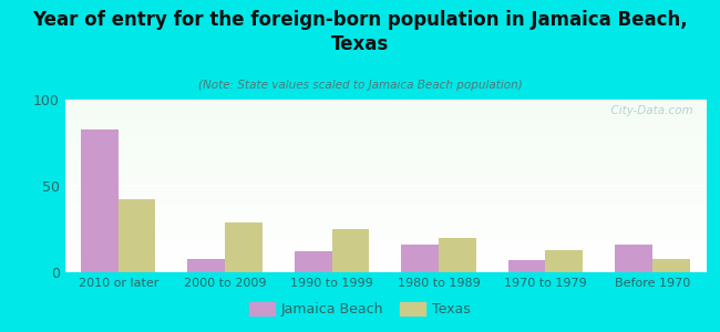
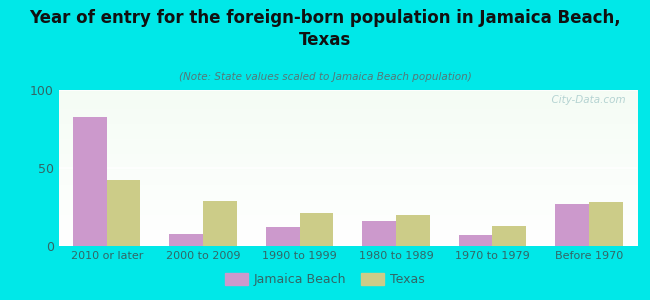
Texas/1990 to 1999: 25 -> 21
Jamaica Beach/Before 1970: 16 -> 27
Texas/Before 1970: 8 -> 28
